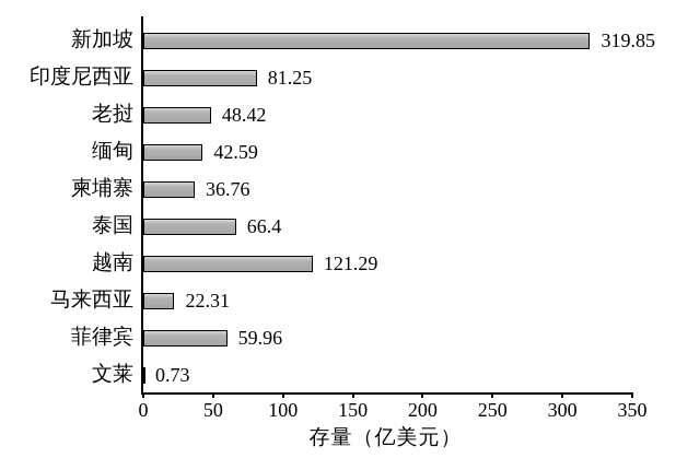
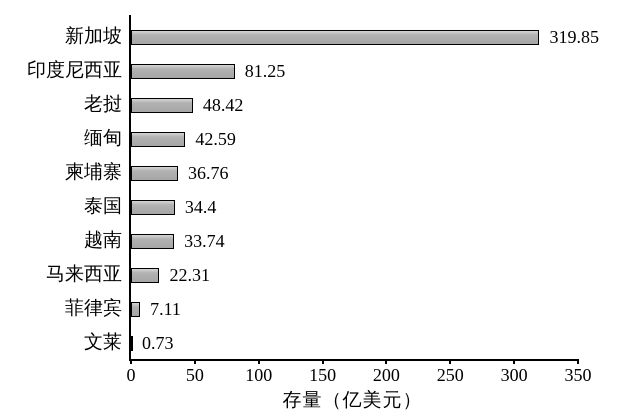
泰国: 66.4 -> 34.4
越南: 121.29 -> 33.74
菲律宾: 59.96 -> 7.11
